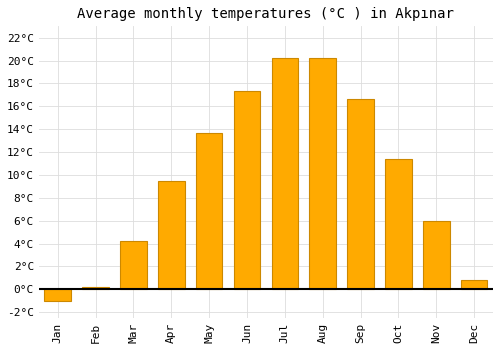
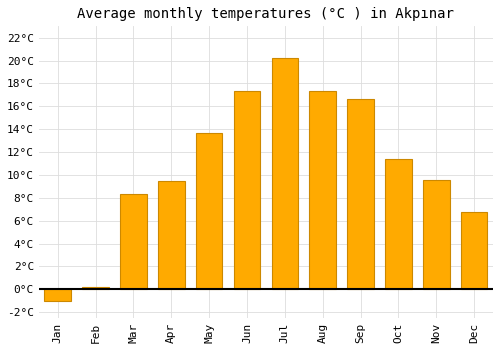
Mar: 4.2°C -> 8.3°C
Aug: 20.2°C -> 17.3°C
Nov: 6.0°C -> 9.6°C
Dec: 0.8°C -> 6.8°C
